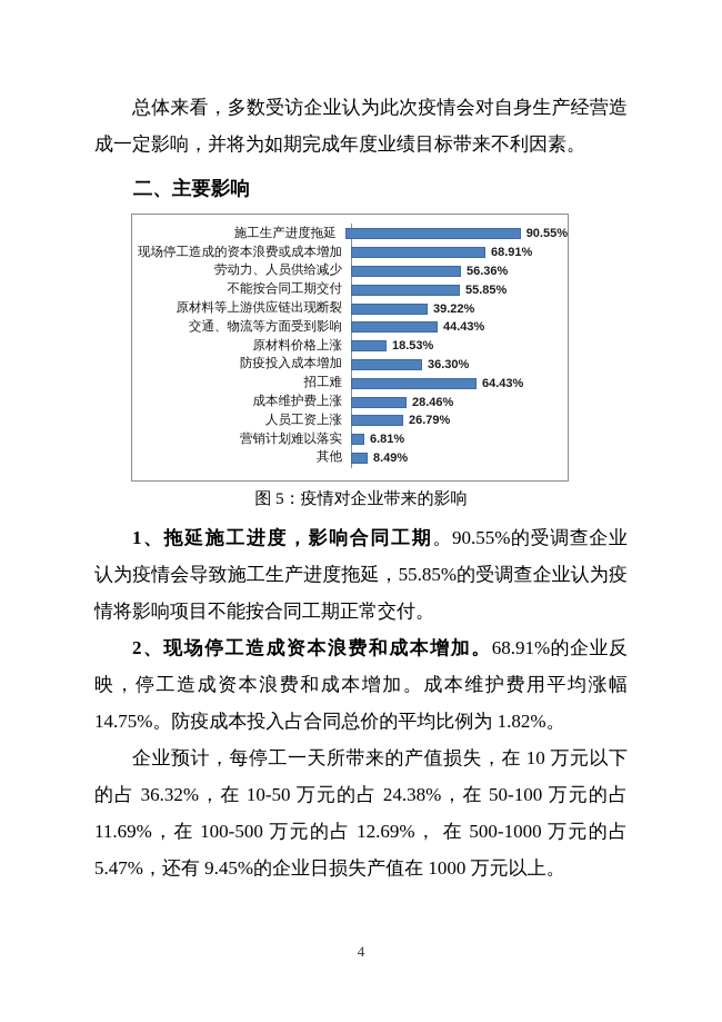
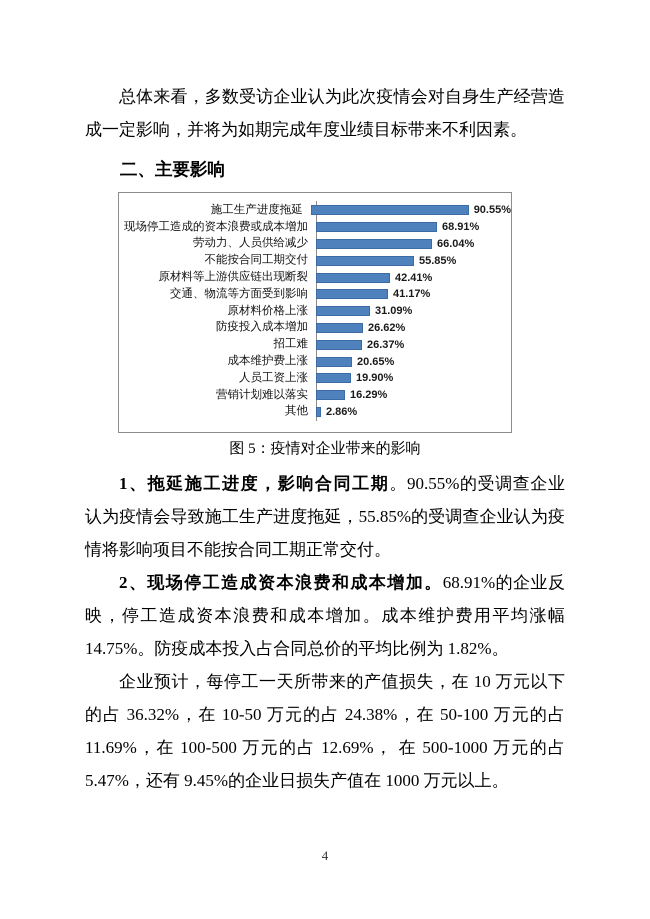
劳动力、人员供给减少: 56.36% -> 66.04%
原材料等上游供应链出现断裂: 39.22% -> 42.41%
交通、物流等方面受到影响: 44.43% -> 41.17%
原材料价格上涨: 18.53% -> 31.09%
防疫投入成本增加: 36.30% -> 26.62%
招工难: 64.43% -> 26.37%
成本维护费上涨: 28.46% -> 20.65%
人员工资上涨: 26.79% -> 19.90%
营销计划难以落实: 6.81% -> 16.29%
其他: 8.49% -> 2.86%
